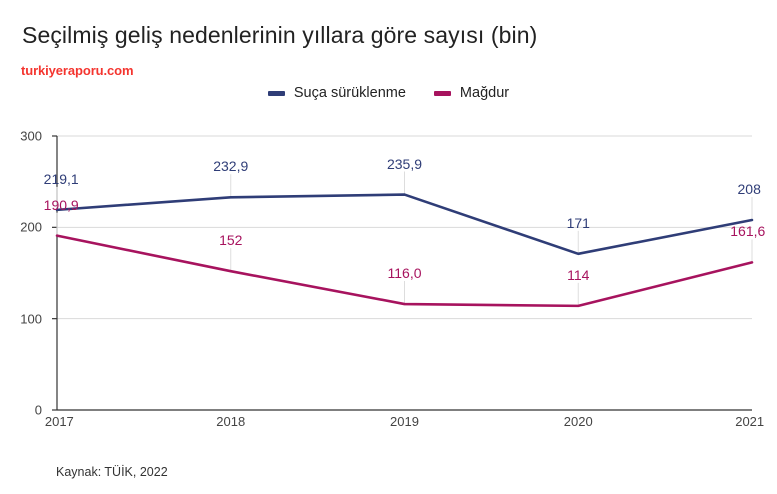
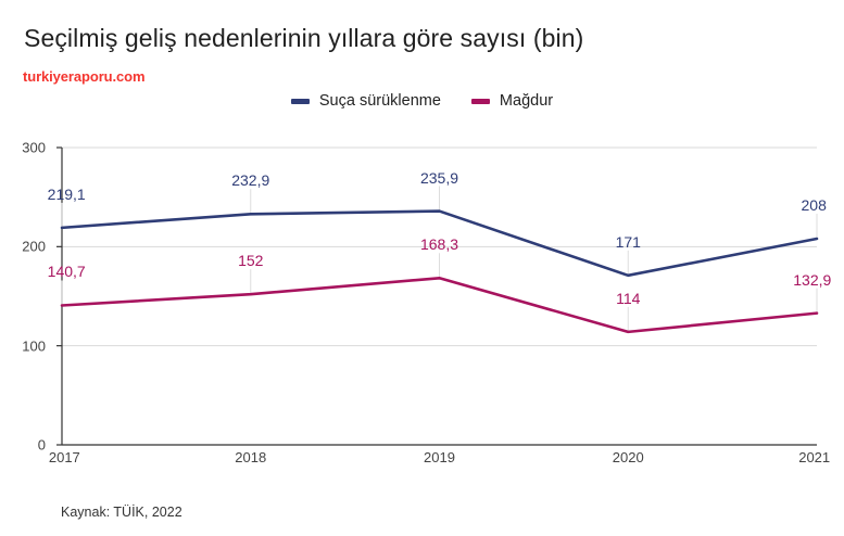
Mağdur/2017: 190,9 -> 140,7
Mağdur/2019: 116,0 -> 168,3
Mağdur/2021: 161,6 -> 132,9
